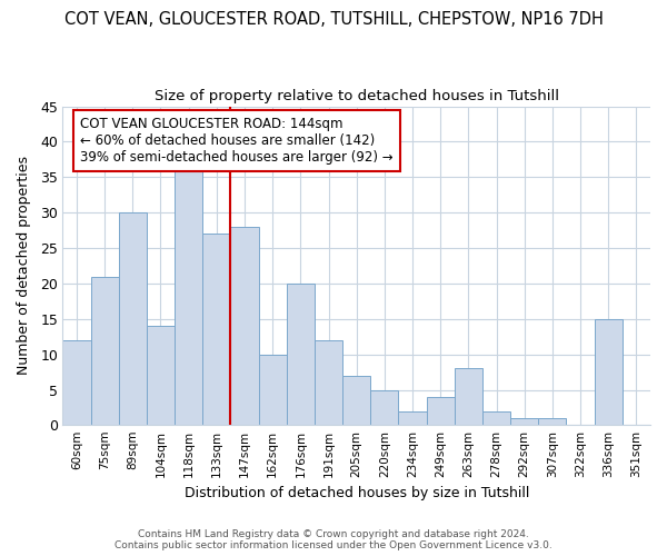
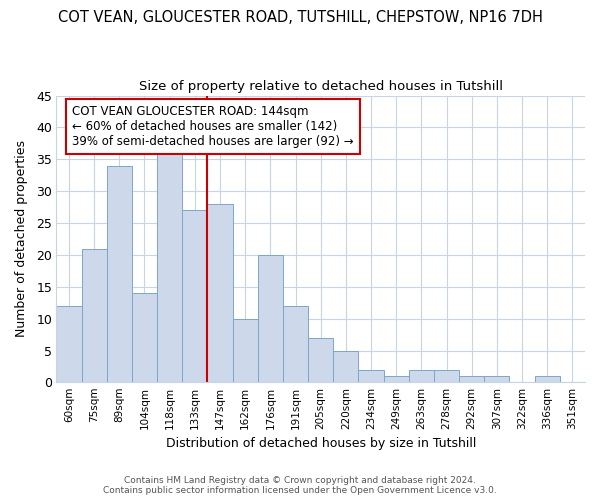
89sqm: 30 -> 34
249sqm: 4 -> 1
263sqm: 8 -> 2
336sqm: 15 -> 1
